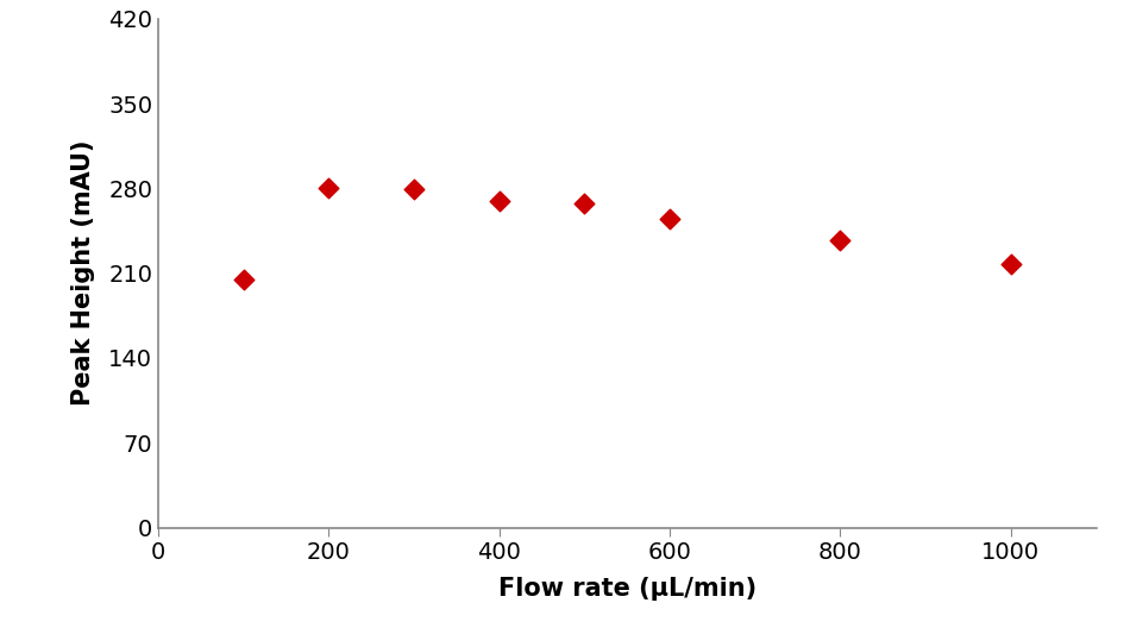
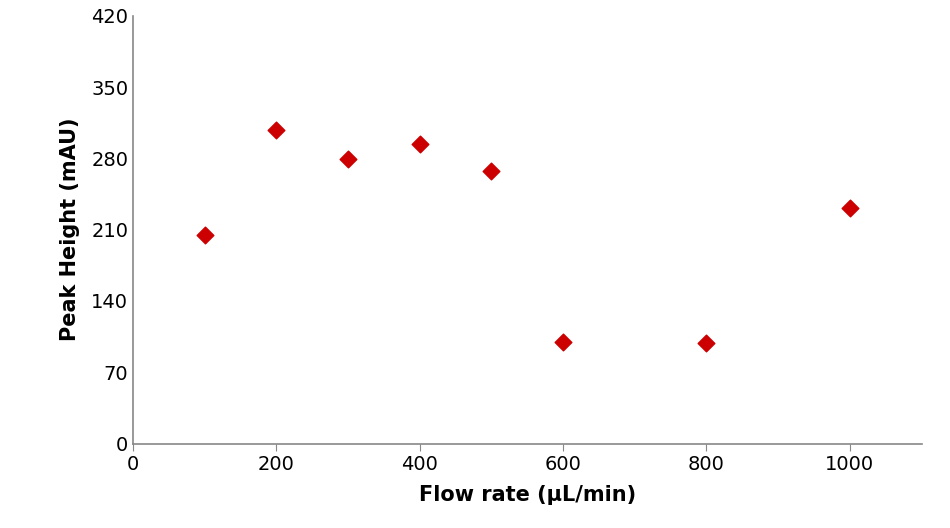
200: 280 -> 308
400: 270 -> 294
600: 255 -> 100
800: 237 -> 99
1000: 218 -> 231
